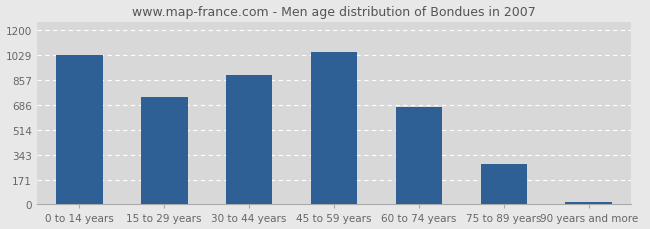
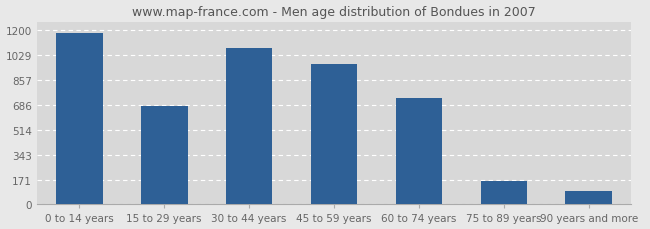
0 to 14 years: 1030 -> 1180
15 to 29 years: 740 -> 680
30 to 44 years: 890 -> 1080
45 to 59 years: 1050 -> 970
60 to 74 years: 670 -> 730
75 to 89 years: 280 -> 160
90 years and more: 20 -> 90
